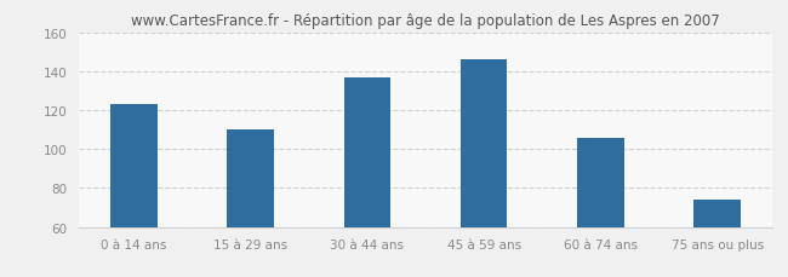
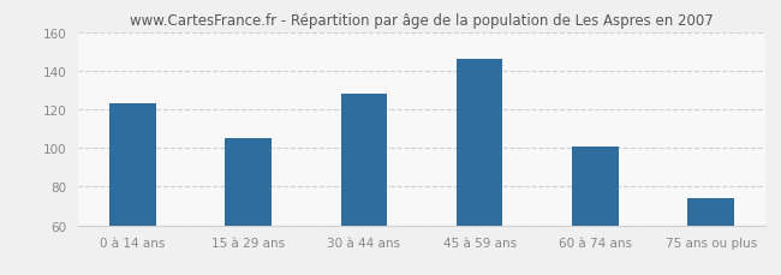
15 à 29 ans: 110 -> 105
30 à 44 ans: 137 -> 128
60 à 74 ans: 106 -> 101
